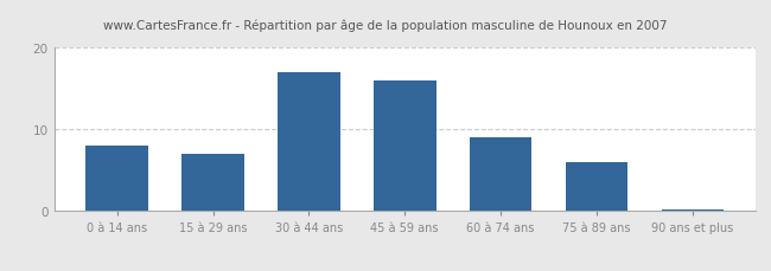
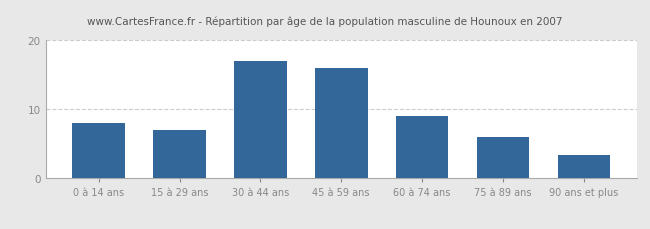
90 ans et plus: 0.2 -> 3.4
